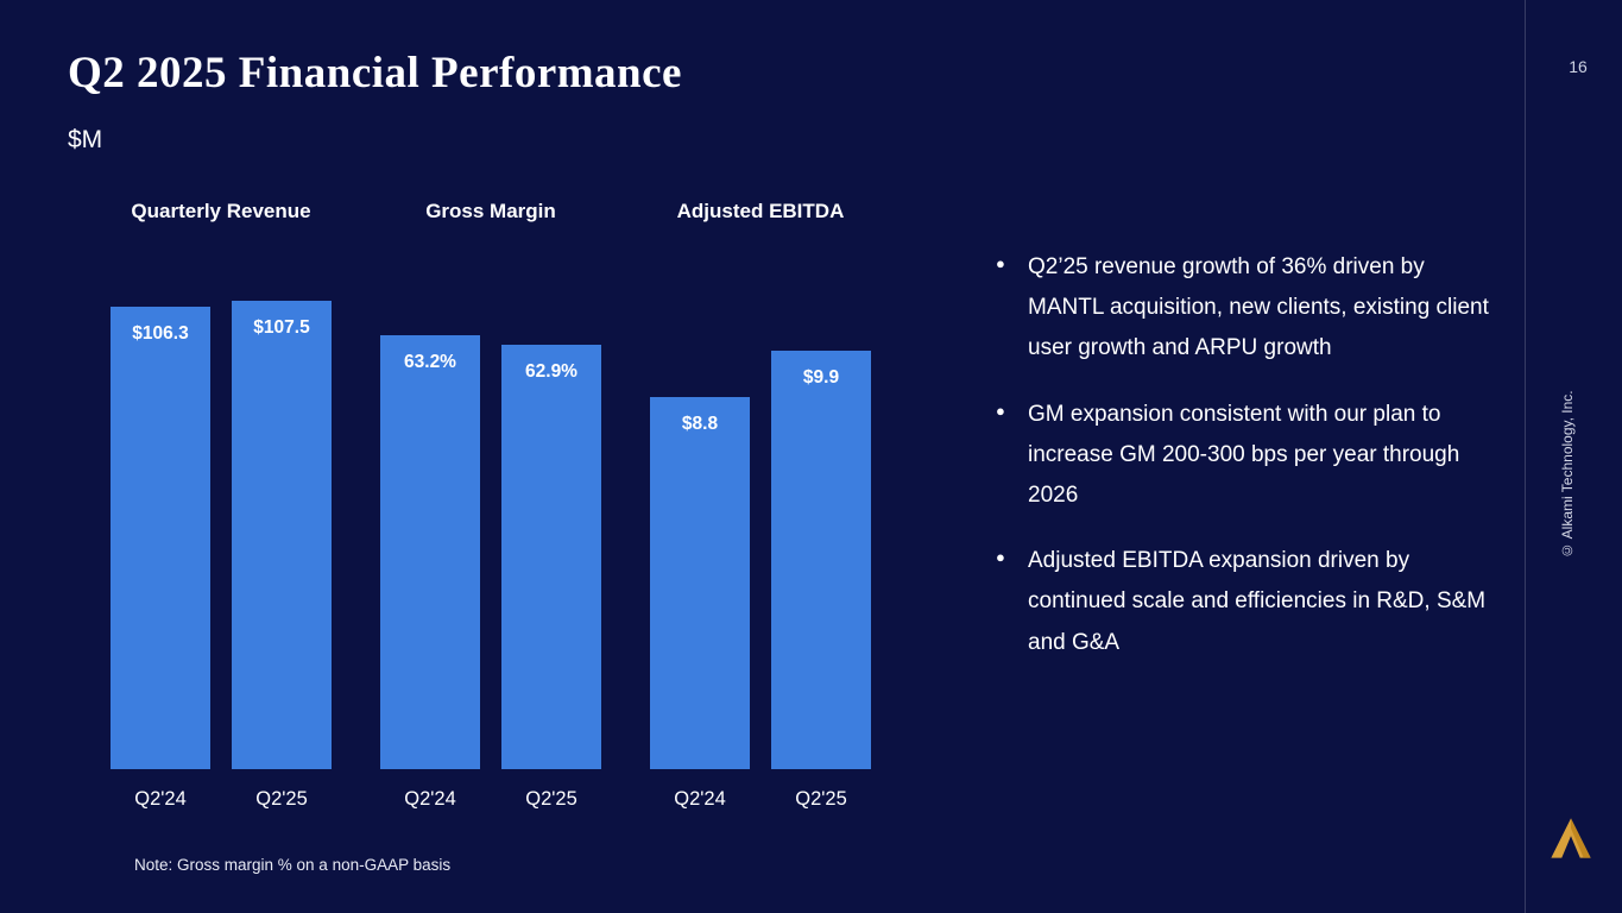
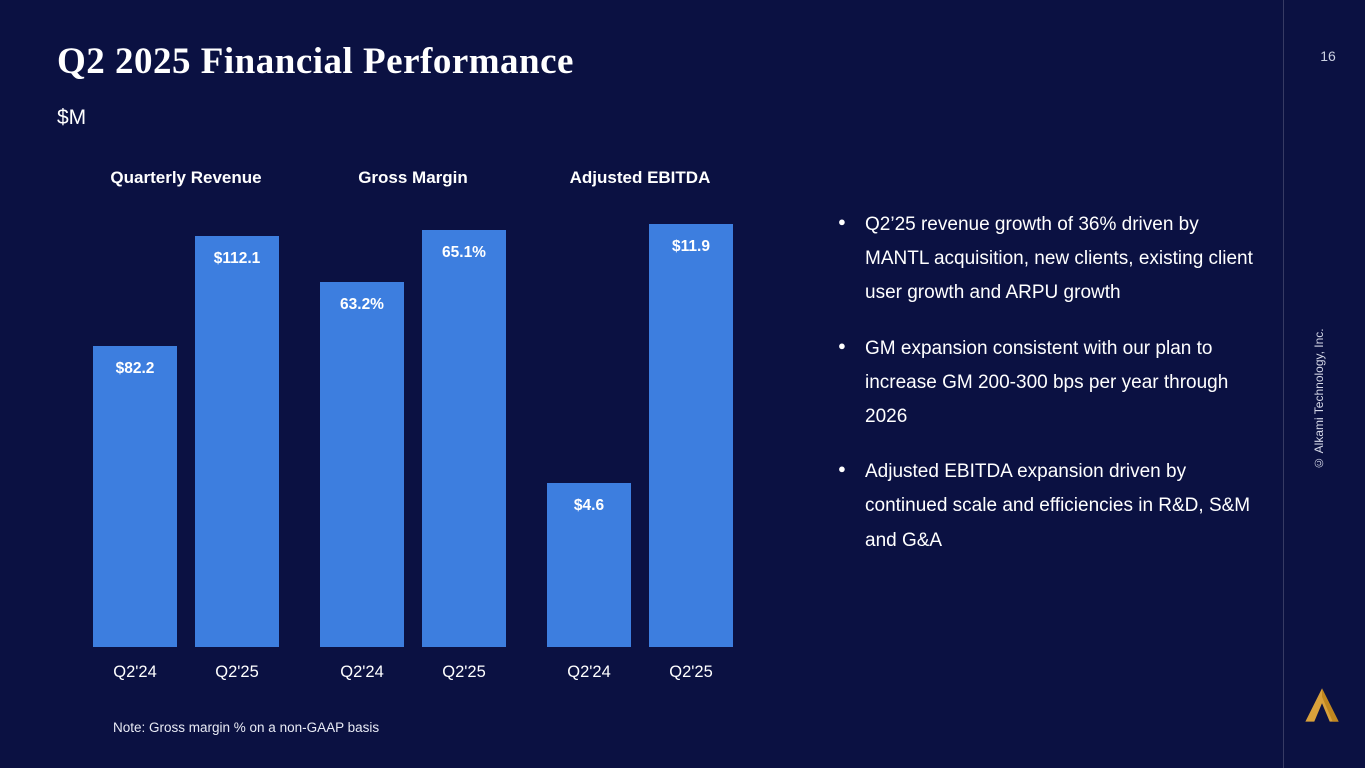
Quarterly Revenue/Q2'24: $106.3 -> $82.2
Quarterly Revenue/Q2'25: $107.5 -> $112.1
Gross Margin/Q2'25: 62.9% -> 65.1%
Adjusted EBITDA/Q2'24: $8.8 -> $4.6
Adjusted EBITDA/Q2'25: $9.9 -> $11.9
